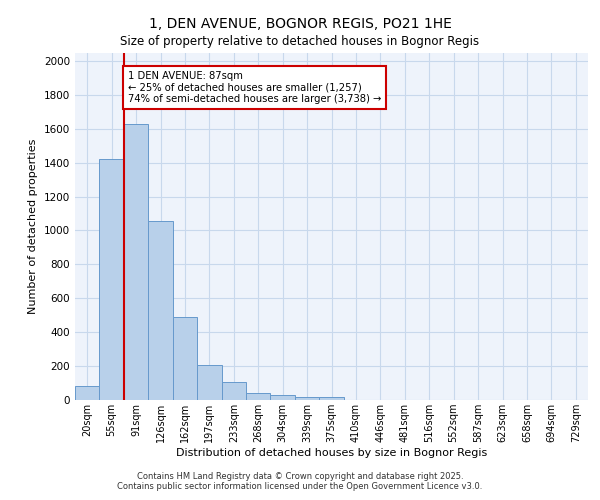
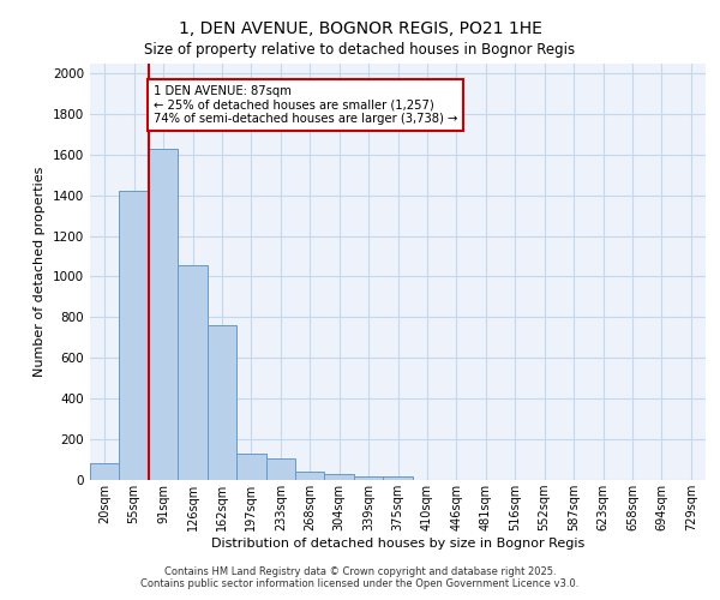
162sqm: 490 -> 760
197sqm: 200 -> 130
